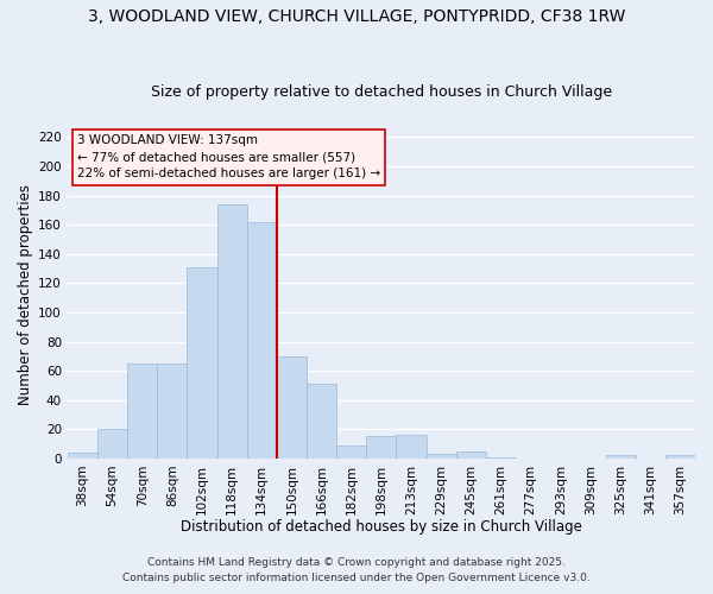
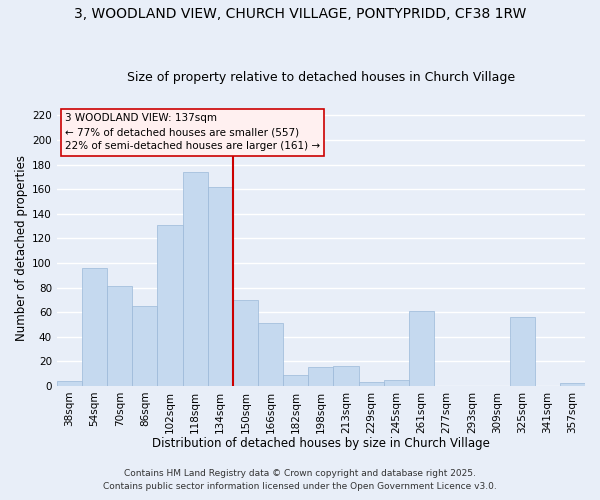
54sqm: 20 -> 96
70sqm: 65 -> 81
261sqm: 1 -> 61
325sqm: 2 -> 56
